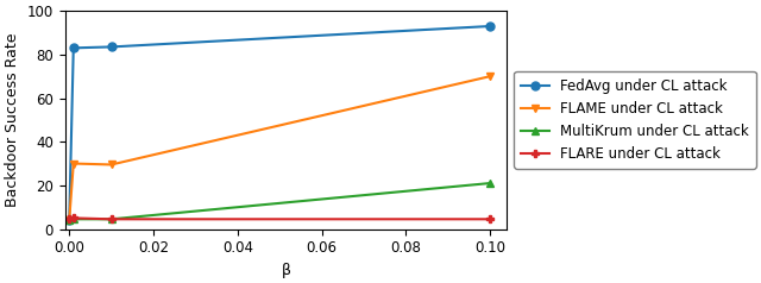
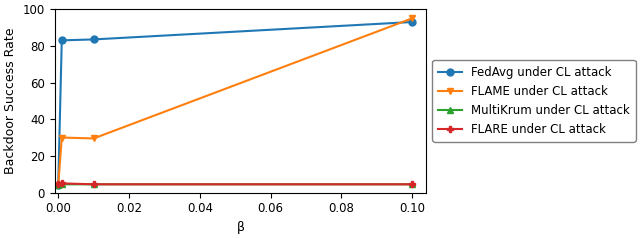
FLAME under CL attack/0.10: 70 -> 95
MultiKrum under CL attack/0.10: 21 -> 4
